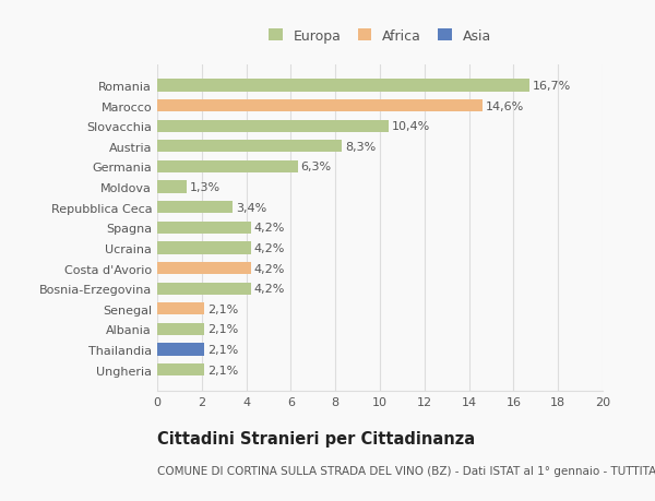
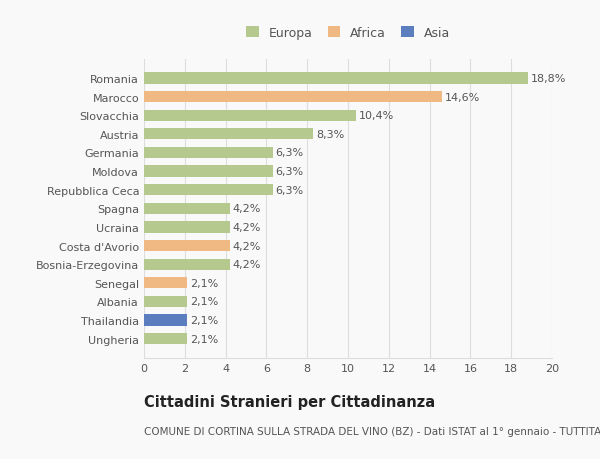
Romania: 16,7% -> 18,8%
Moldova: 1,3% -> 6,3%
Repubblica Ceca: 3,4% -> 6,3%
